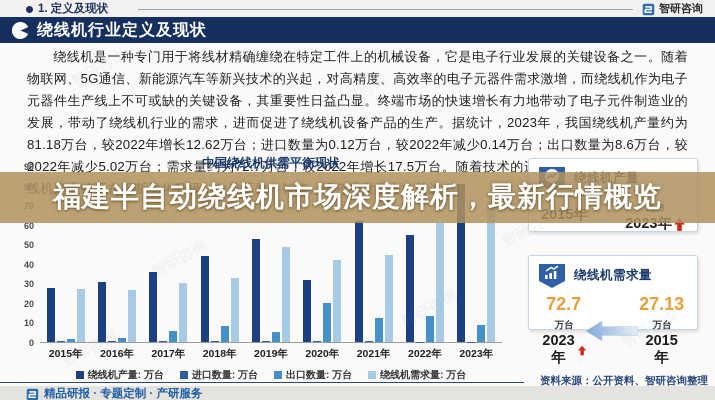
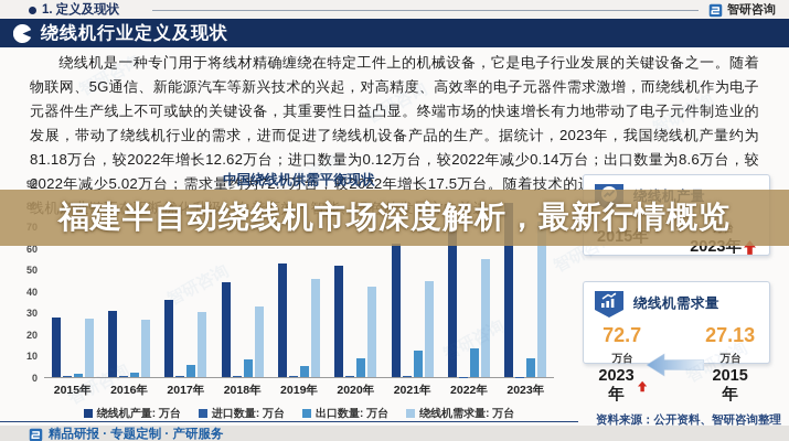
绕线机需求量: 万台/2019年: 49 -> 46
绕线机产量: 万台/2020年: 32 -> 52
出口数量: 万台/2020年: 20 -> 9
绕线机产量: 万台/2022年: 55 -> 69
绕线机需求量: 万台/2022年: 61 -> 55
